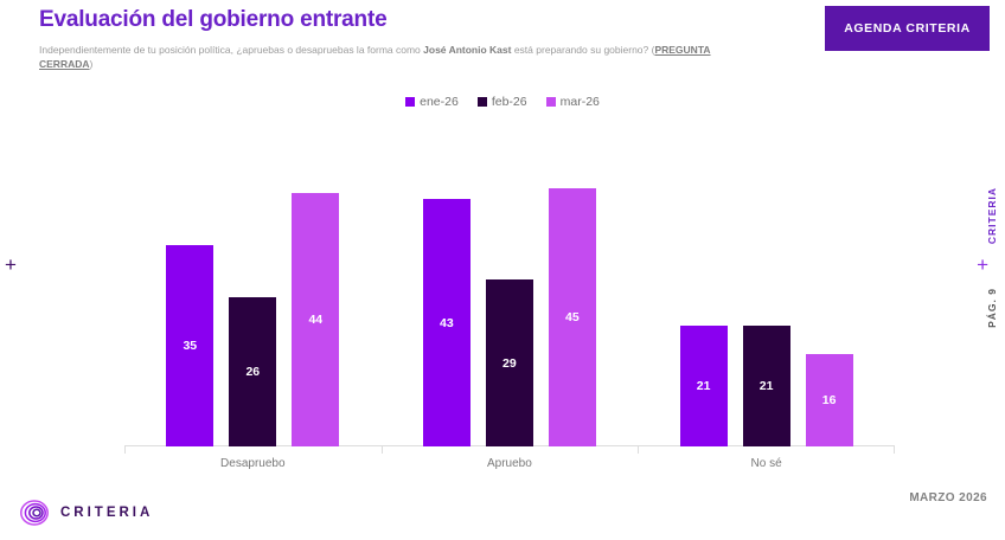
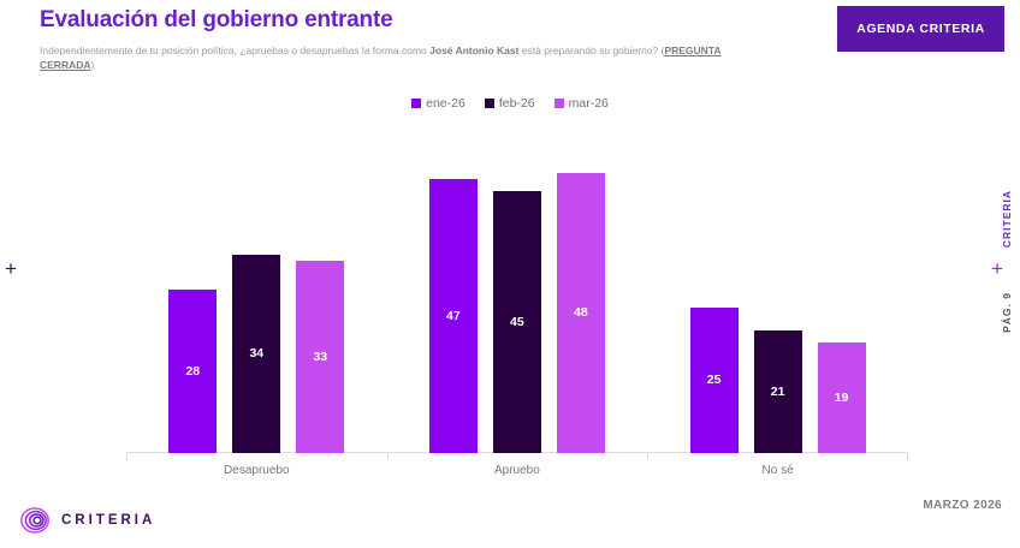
ene-26/Desapruebo: 35 -> 28
feb-26/Desapruebo: 26 -> 34
mar-26/Desapruebo: 44 -> 33
ene-26/Apruebo: 43 -> 47
feb-26/Apruebo: 29 -> 45
mar-26/Apruebo: 45 -> 48
ene-26/No sé: 21 -> 25
mar-26/No sé: 16 -> 19
